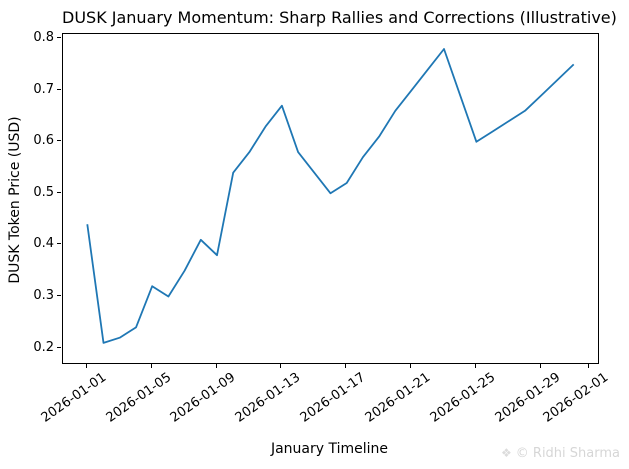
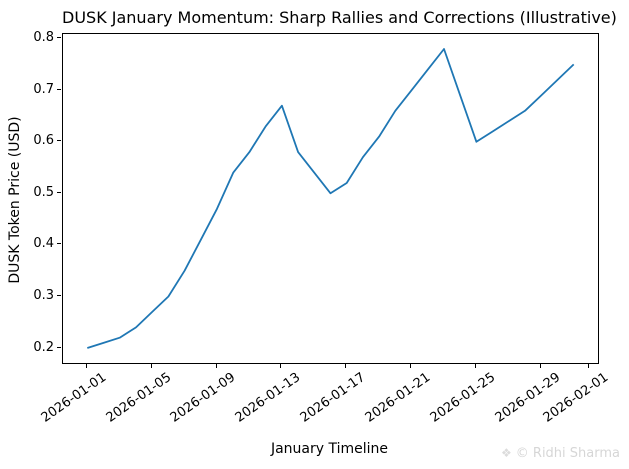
2026-01-01: 0.44 -> 0.20
2026-01-05: 0.32 -> 0.27
2026-01-09: 0.38 -> 0.47
